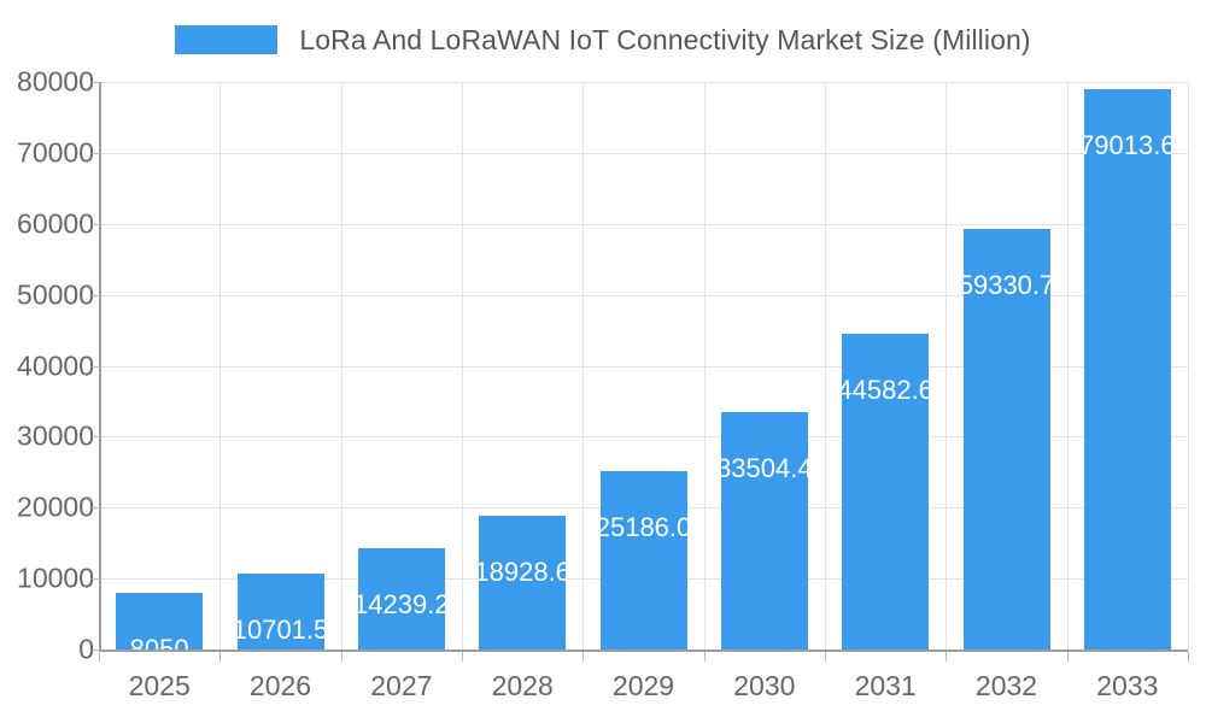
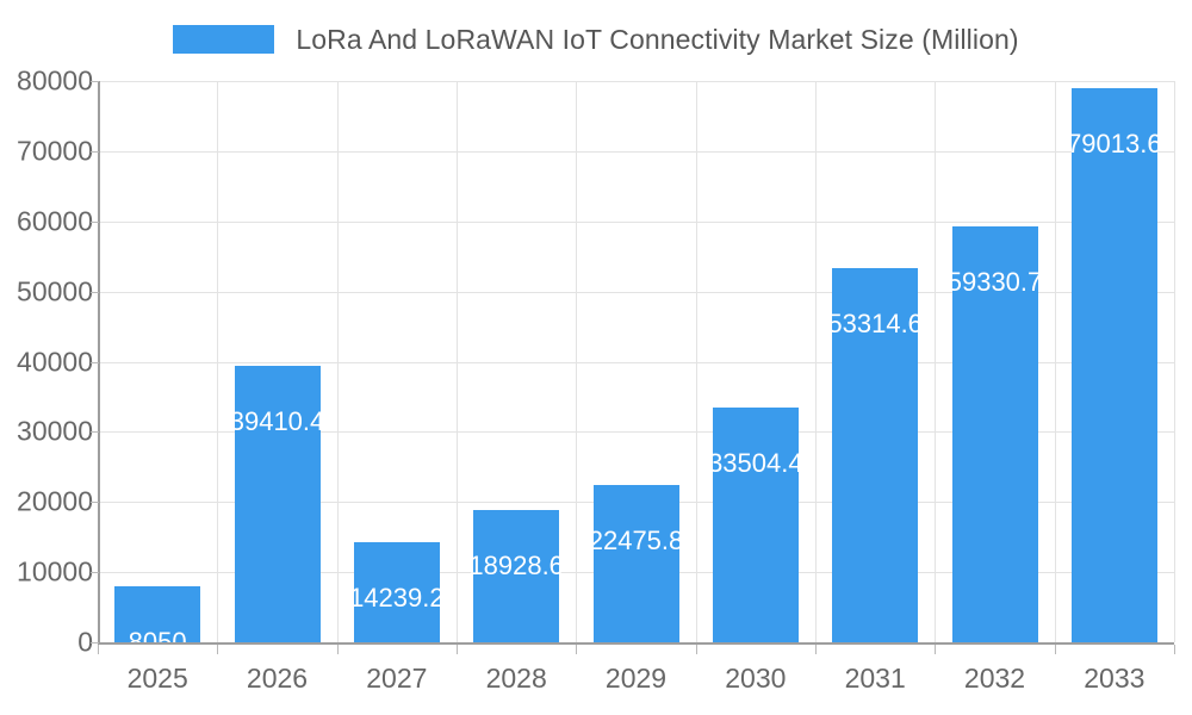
2026: 10701.5 -> 39410.4
2029: 25186.0 -> 22475.8
2031: 44582.6 -> 53314.6
